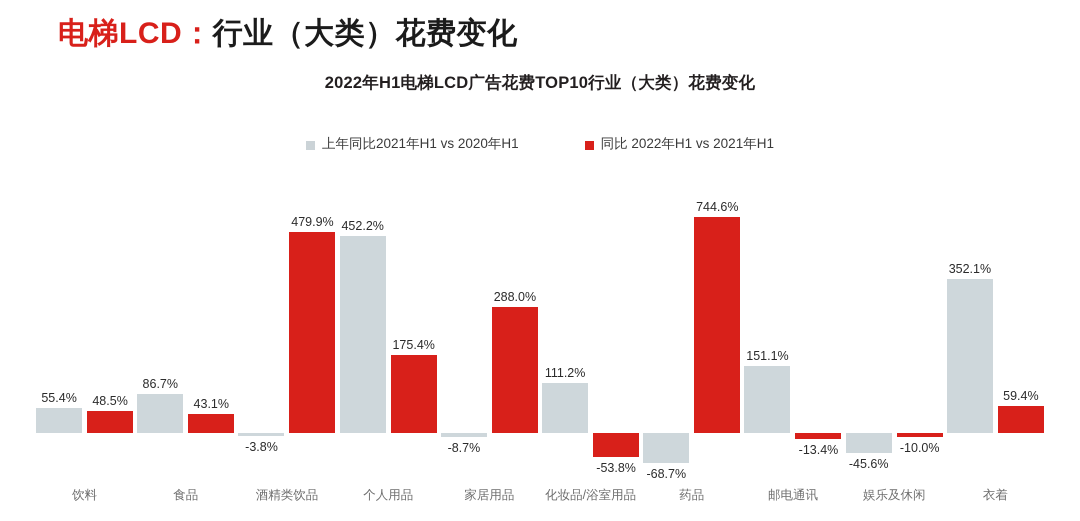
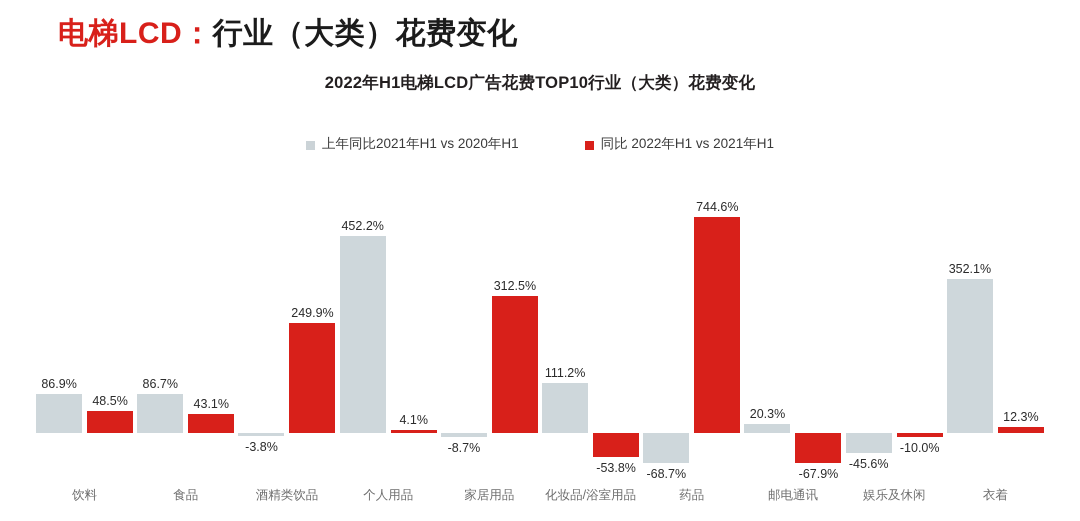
上年同比2021年H1 vs 2020年H1/饮料: 55.4% -> 86.9%
同比 2022年H1 vs 2021年H1/酒精类饮品: 479.9% -> 249.9%
同比 2022年H1 vs 2021年H1/个人用品: 175.4% -> 4.1%
同比 2022年H1 vs 2021年H1/家居用品: 288.0% -> 312.5%
上年同比2021年H1 vs 2020年H1/邮电通讯: 151.1% -> 20.3%
同比 2022年H1 vs 2021年H1/邮电通讯: -13.4% -> -67.9%
同比 2022年H1 vs 2021年H1/衣着: 59.4% -> 12.3%
